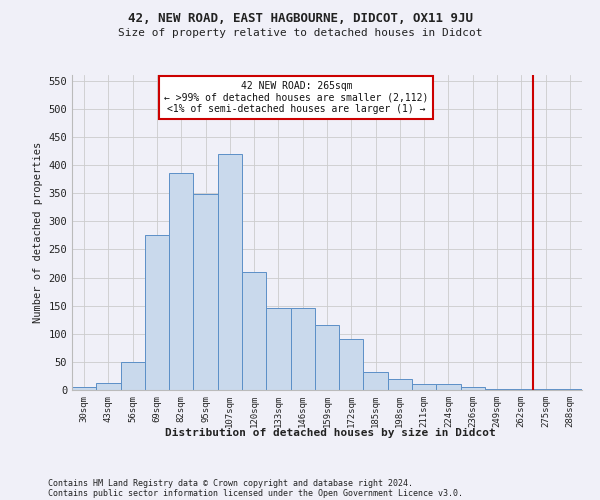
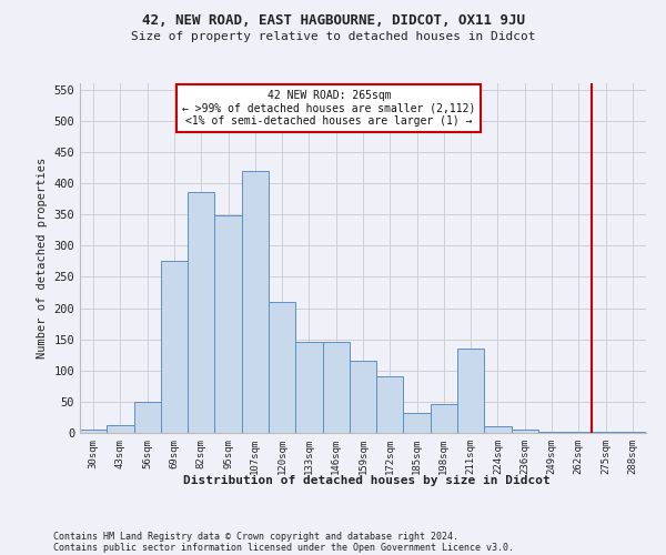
198sqm: 20 -> 46
211sqm: 10 -> 136
